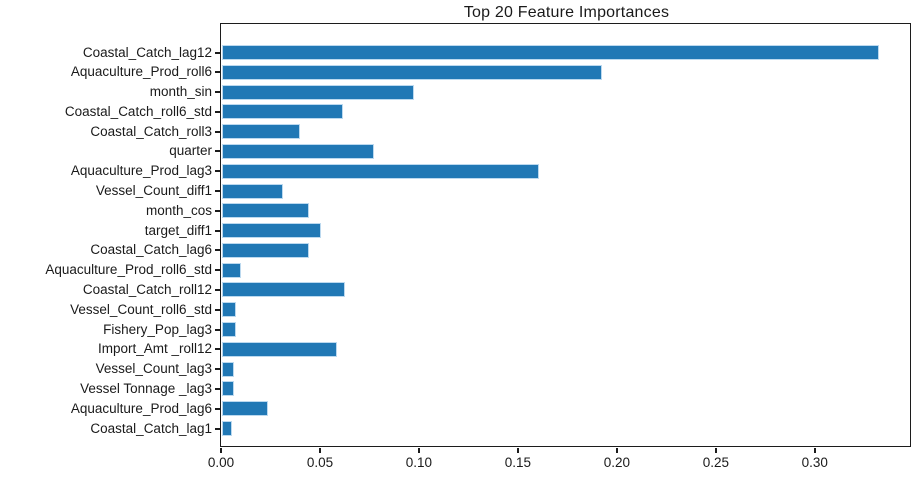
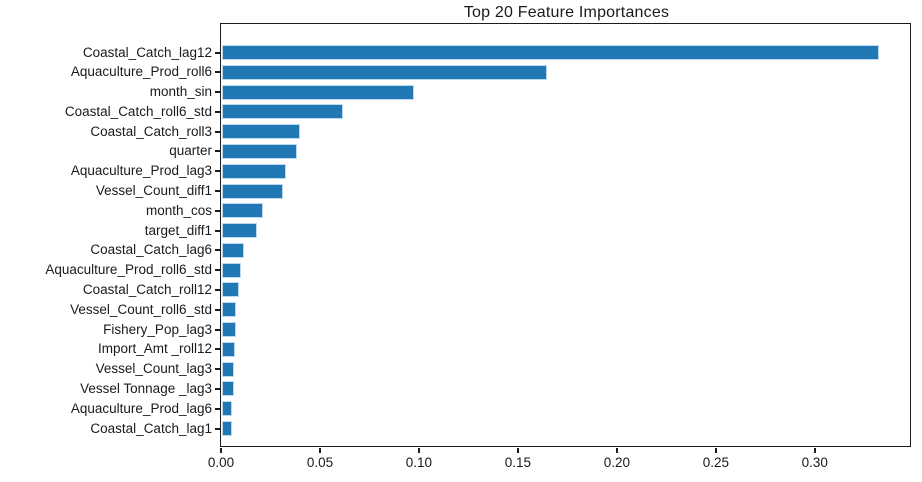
Aquaculture_Prod_roll6: 0.192 -> 0.164
quarter: 0.077 -> 0.038
Aquaculture_Prod_lag3: 0.160 -> 0.033
month_cos: 0.044 -> 0.021
target_diff1: 0.050 -> 0.018
Coastal_Catch_lag6: 0.044 -> 0.011
Coastal_Catch_roll12: 0.062 -> 0.008
Import_Amt _roll12: 0.058 -> 0.007
Aquaculture_Prod_lag6: 0.023 -> 0.005
